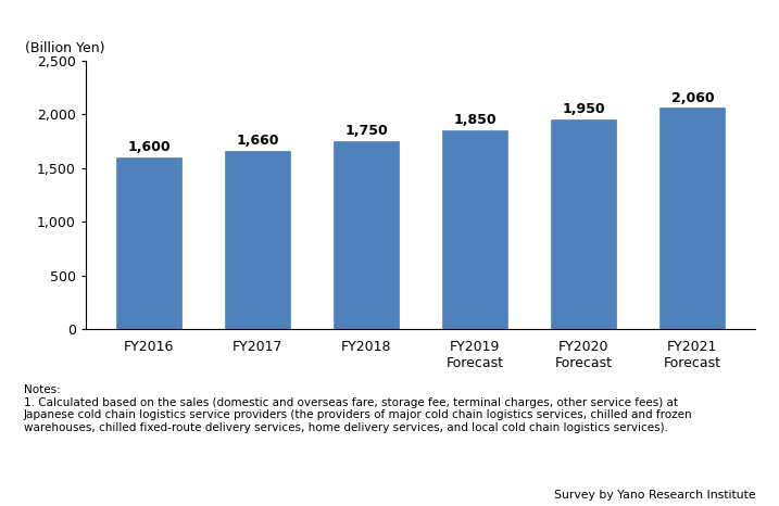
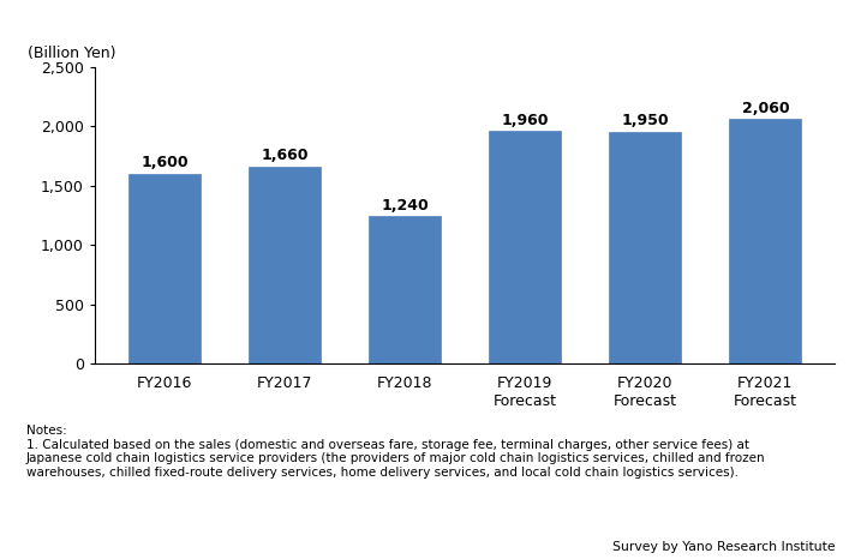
FY2018: 1,750 -> 1,240
FY2019 Forecast: 1,850 -> 1,960
